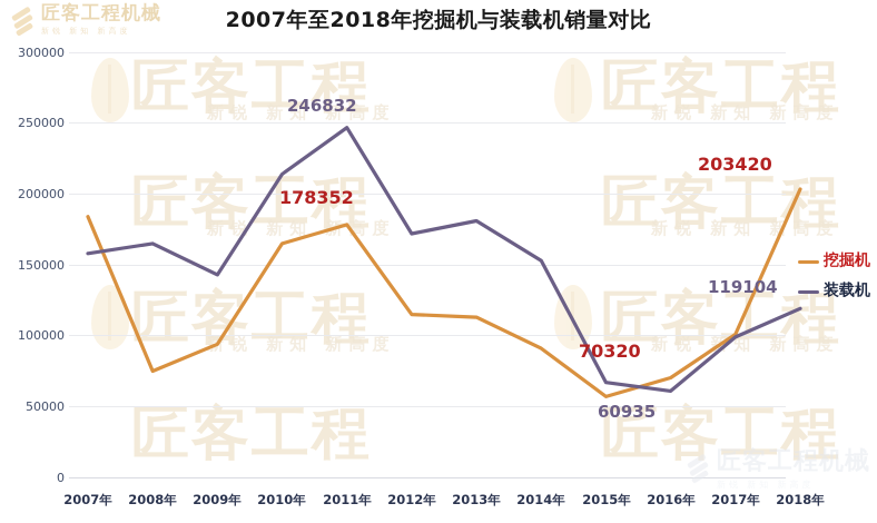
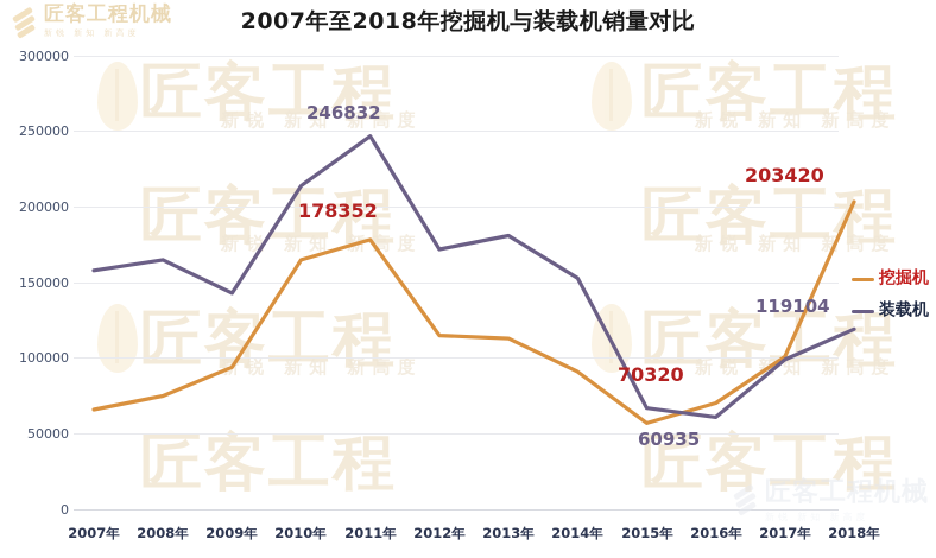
挖掘机/2007年: 184000 -> 66000
